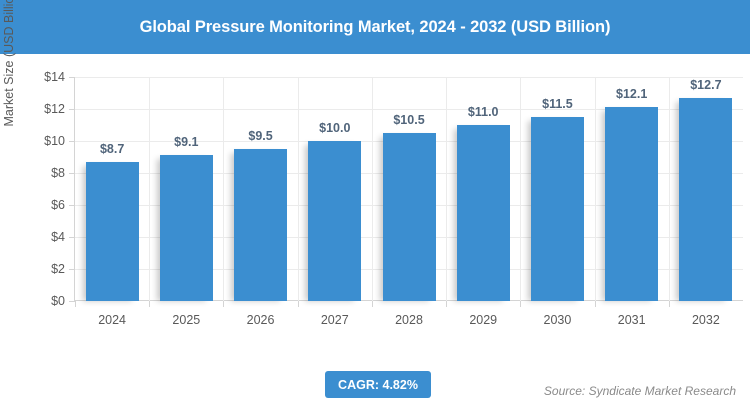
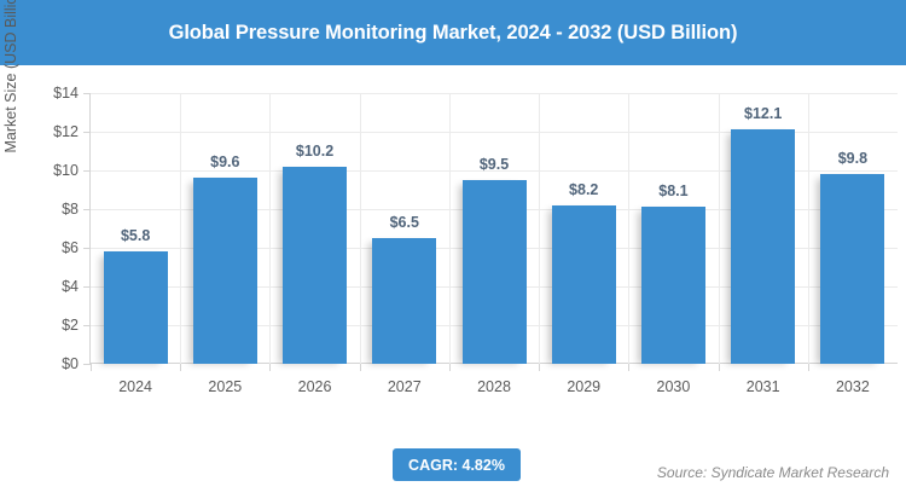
2024: $8.7 -> $5.8
2025: $9.1 -> $9.6
2026: $9.5 -> $10.2
2027: $10.0 -> $6.5
2028: $10.5 -> $9.5
2029: $11.0 -> $8.2
2030: $11.5 -> $8.1
2032: $12.7 -> $9.8
